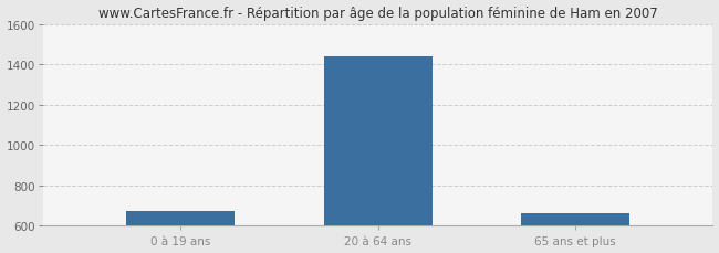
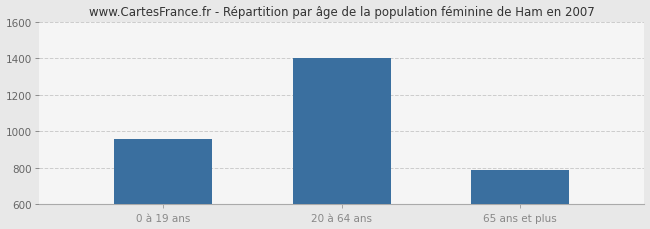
0 à 19 ans: 680 -> 960
20 à 64 ans: 1440 -> 1400
65 ans et plus: 660 -> 790
